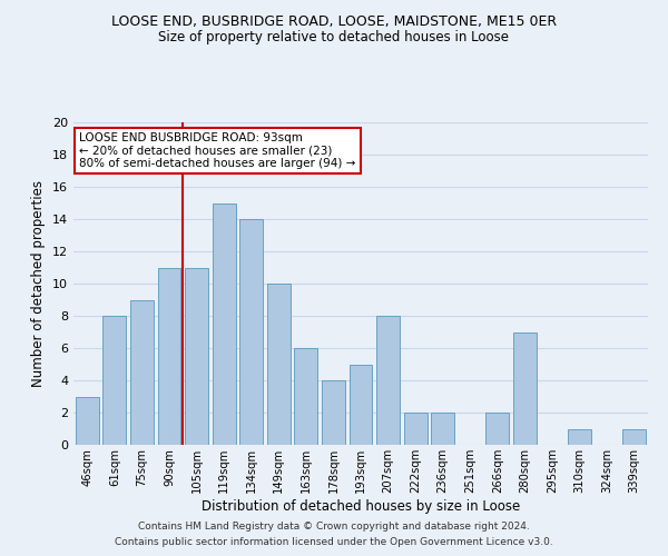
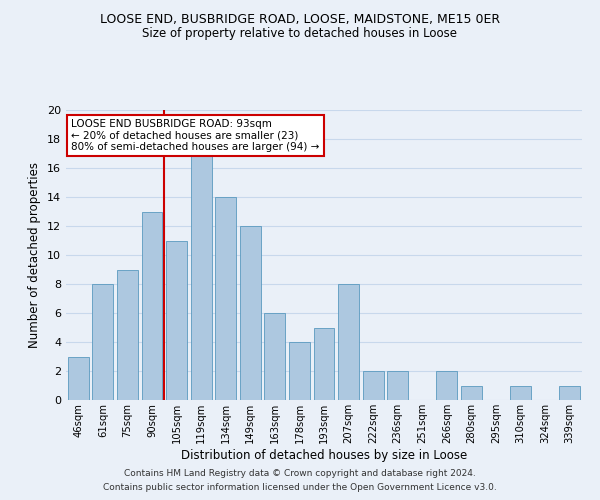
90sqm: 11 -> 13
119sqm: 15 -> 17
149sqm: 10 -> 12
280sqm: 7 -> 1
